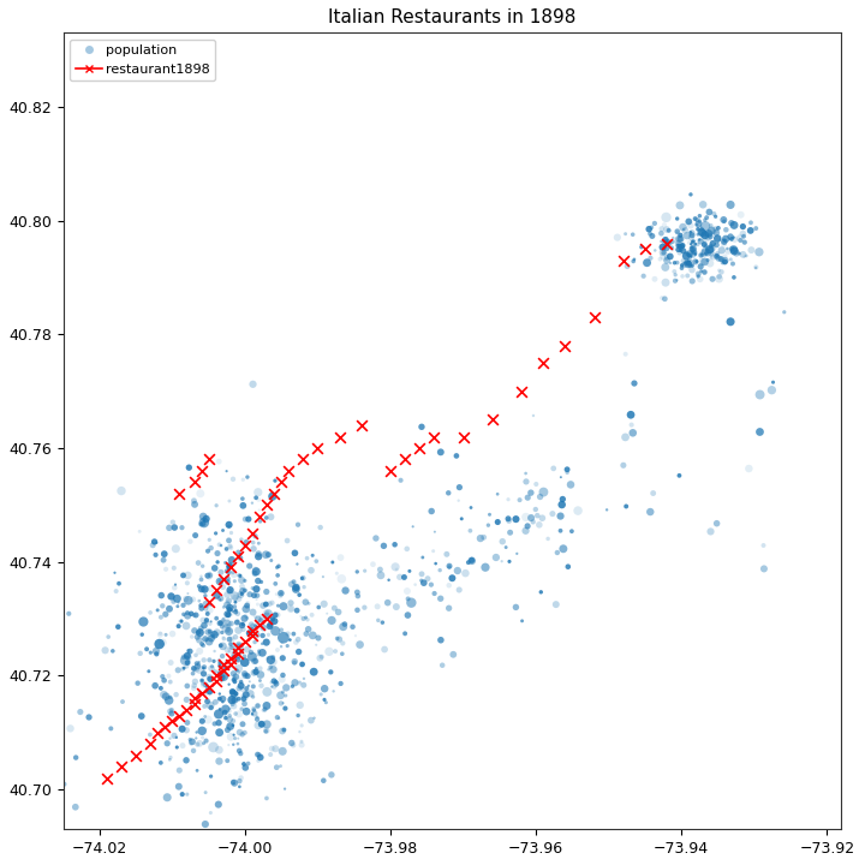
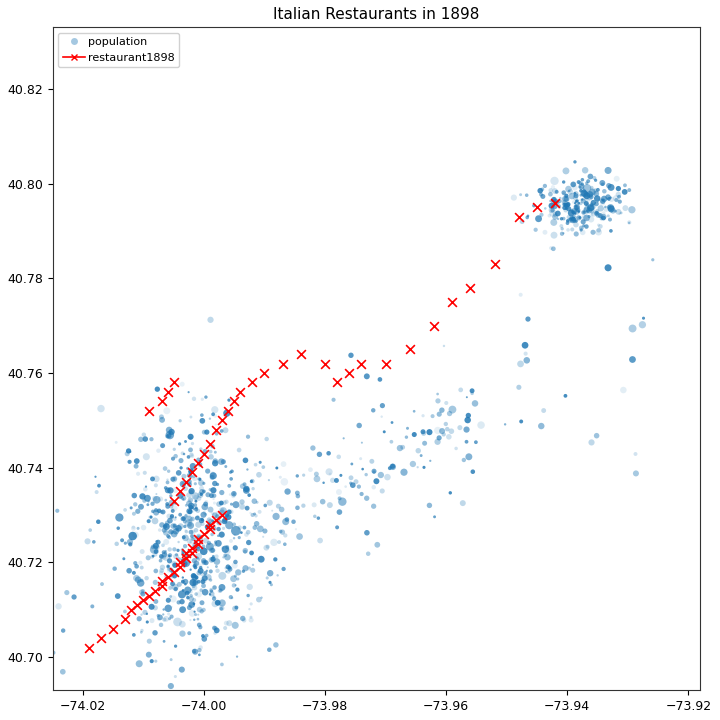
restaurant1898/−73.98: 40.756 -> 40.762
